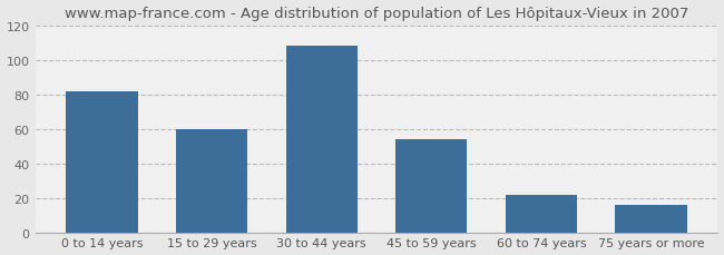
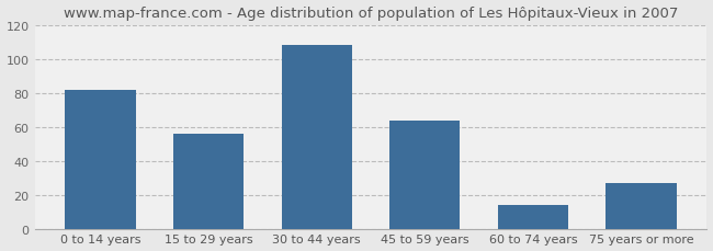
15 to 29 years: 60 -> 56
45 to 59 years: 54 -> 64
60 to 74 years: 22 -> 14
75 years or more: 16 -> 27
